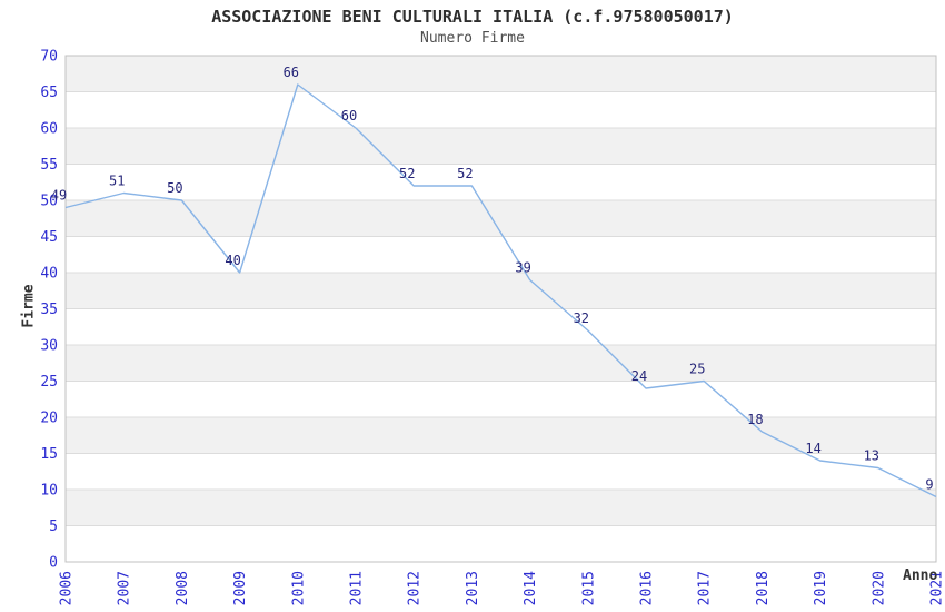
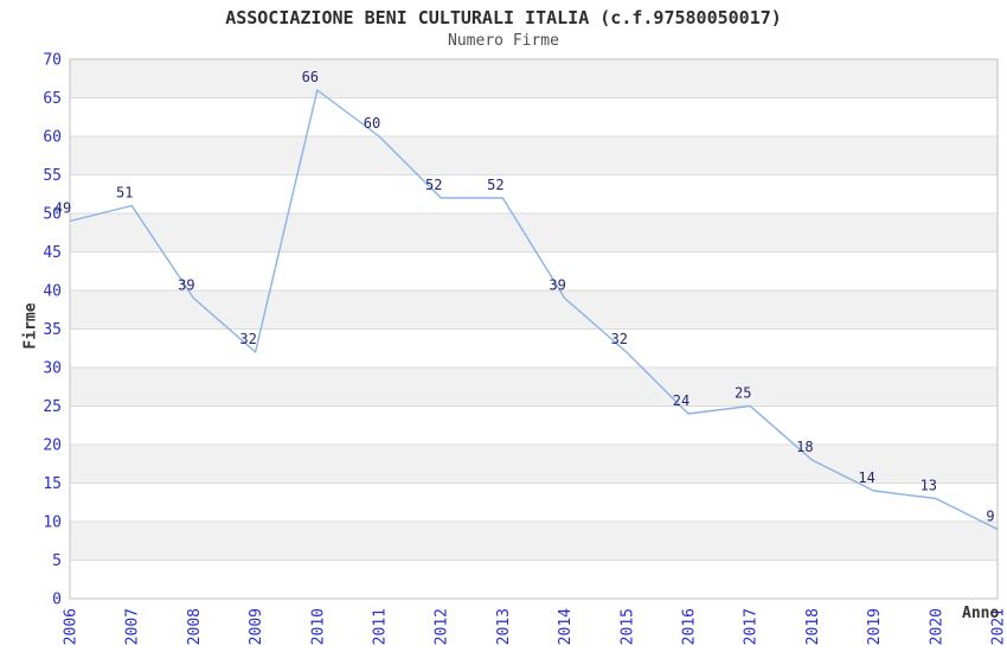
2008: 50 -> 39
2009: 40 -> 32
